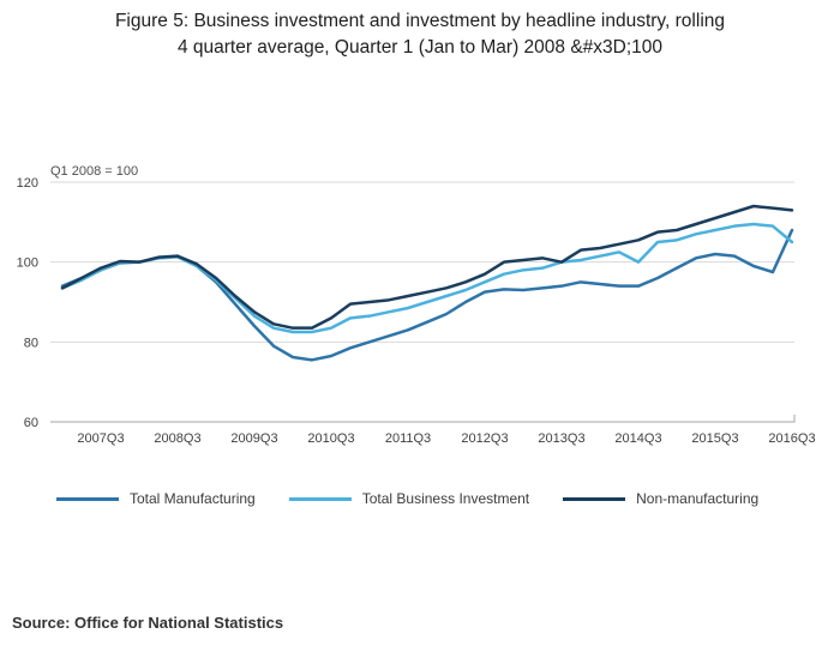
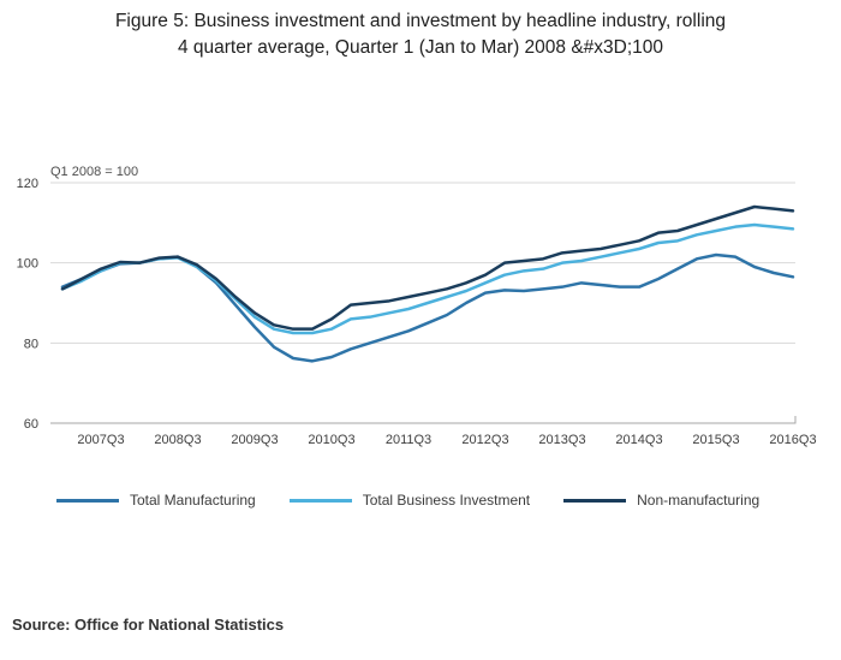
Non-manufacturing/2013Q3: 100 -> 102
Total Business Investment/2014Q3: 100 -> 104
Total Manufacturing/2016Q3: 108 -> 96
Total Business Investment/2016Q3: 105 -> 108
